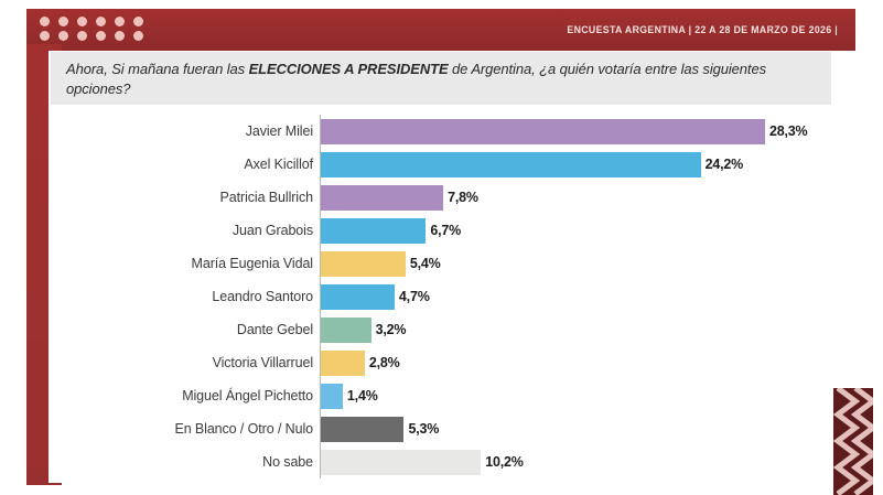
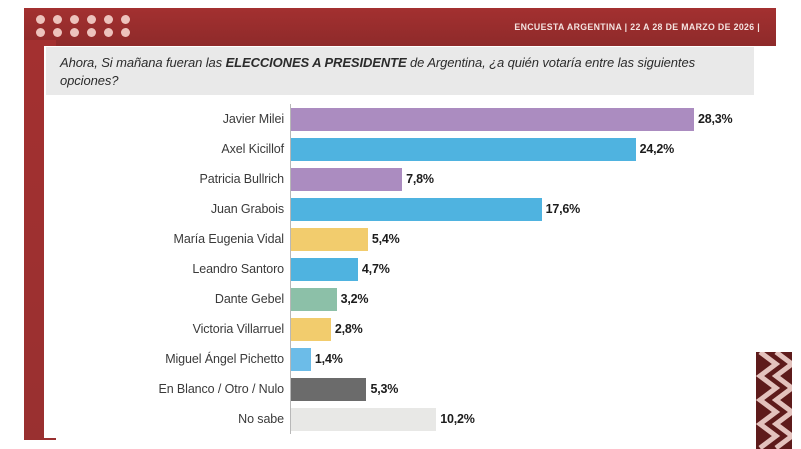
Juan Grabois: 6,7% -> 17,6%
